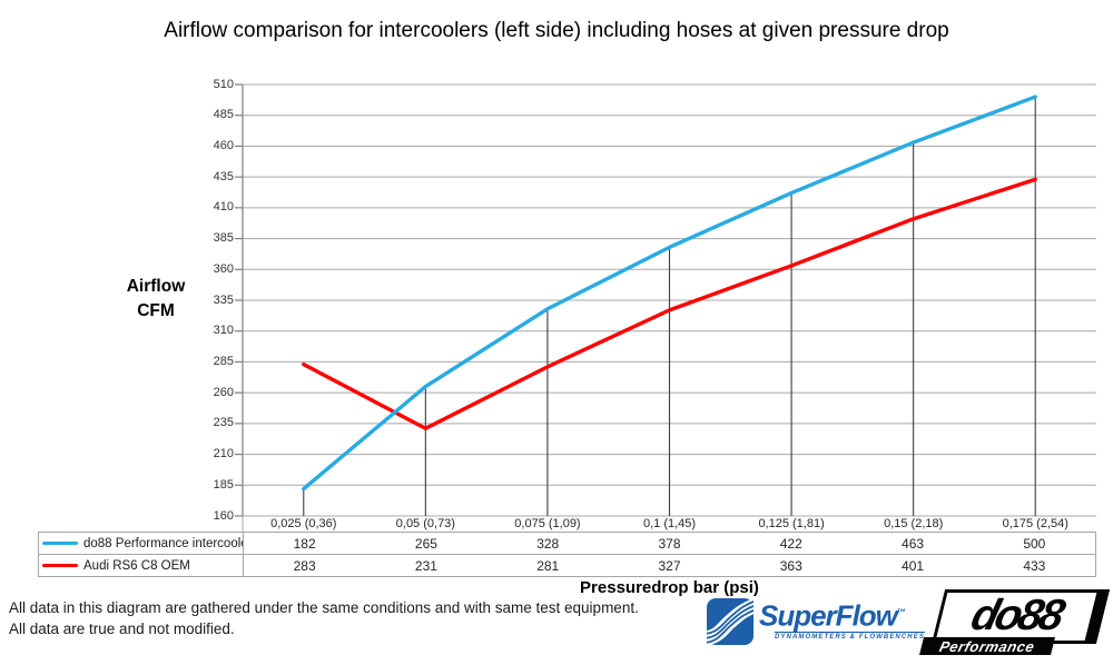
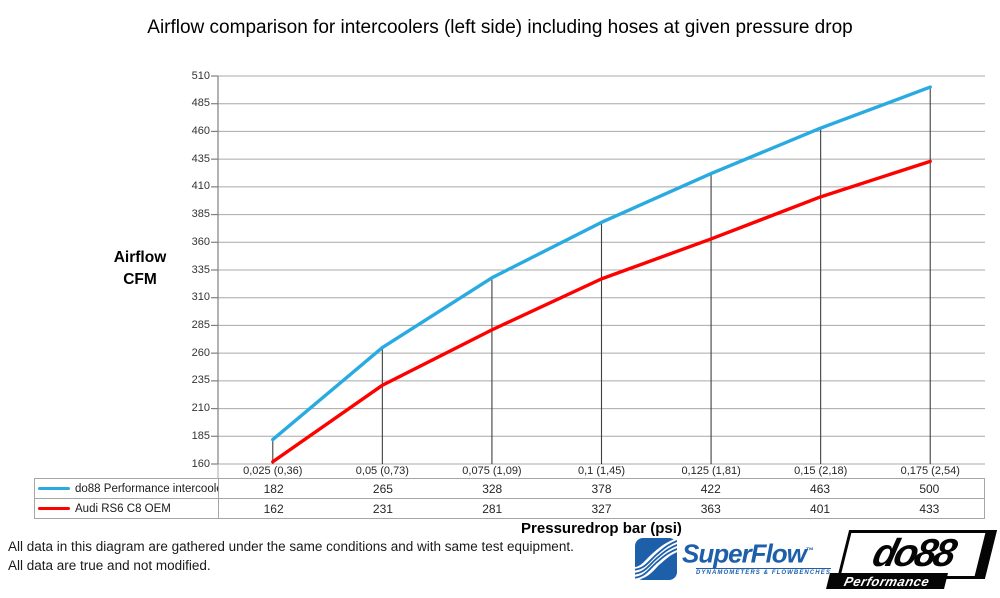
Audi RS6 C8 OEM/0,025 (0,36): 283 -> 162
